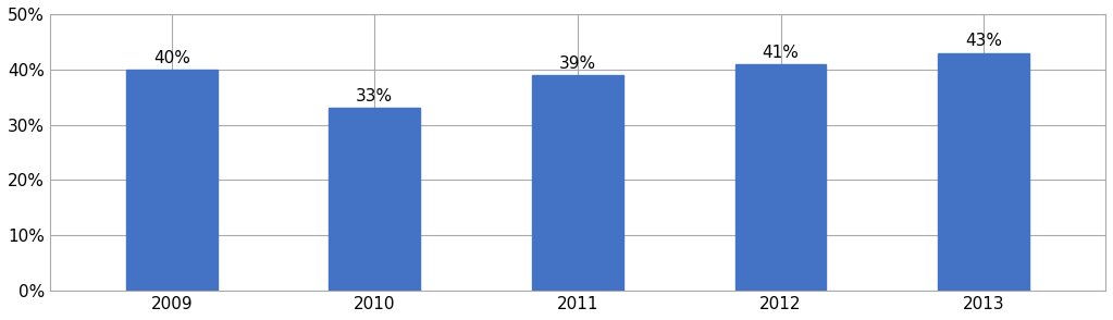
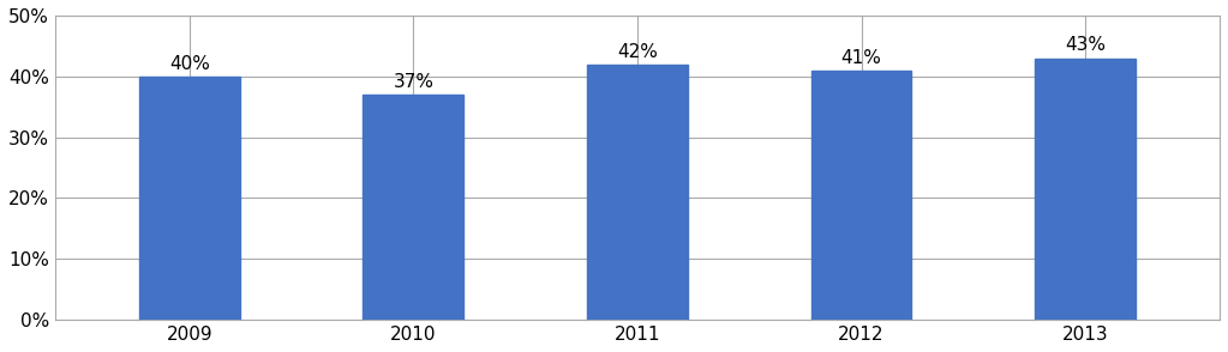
2010: 33% -> 37%
2011: 39% -> 42%
